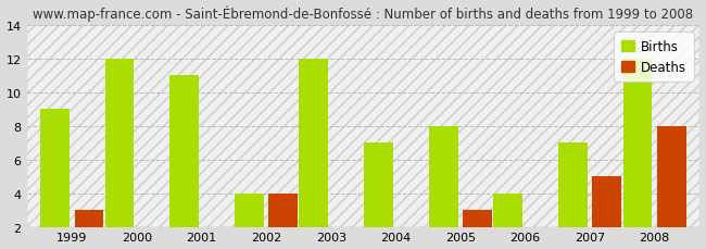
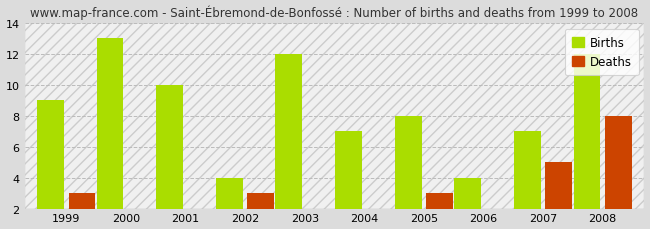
Births/2000: 12 -> 13
Births/2001: 11 -> 10
Deaths/2002: 4 -> 3
